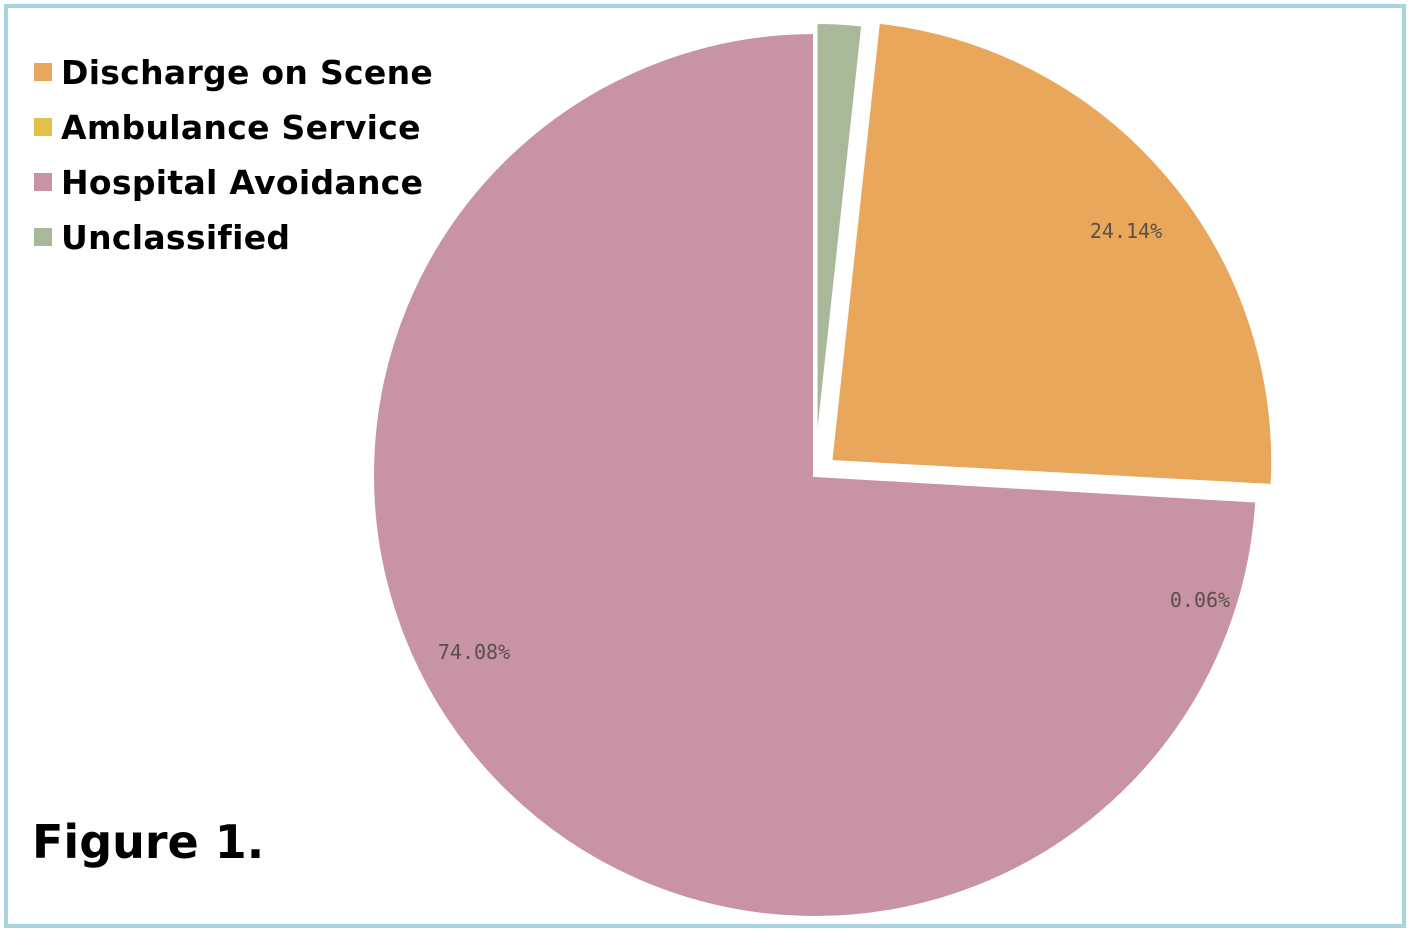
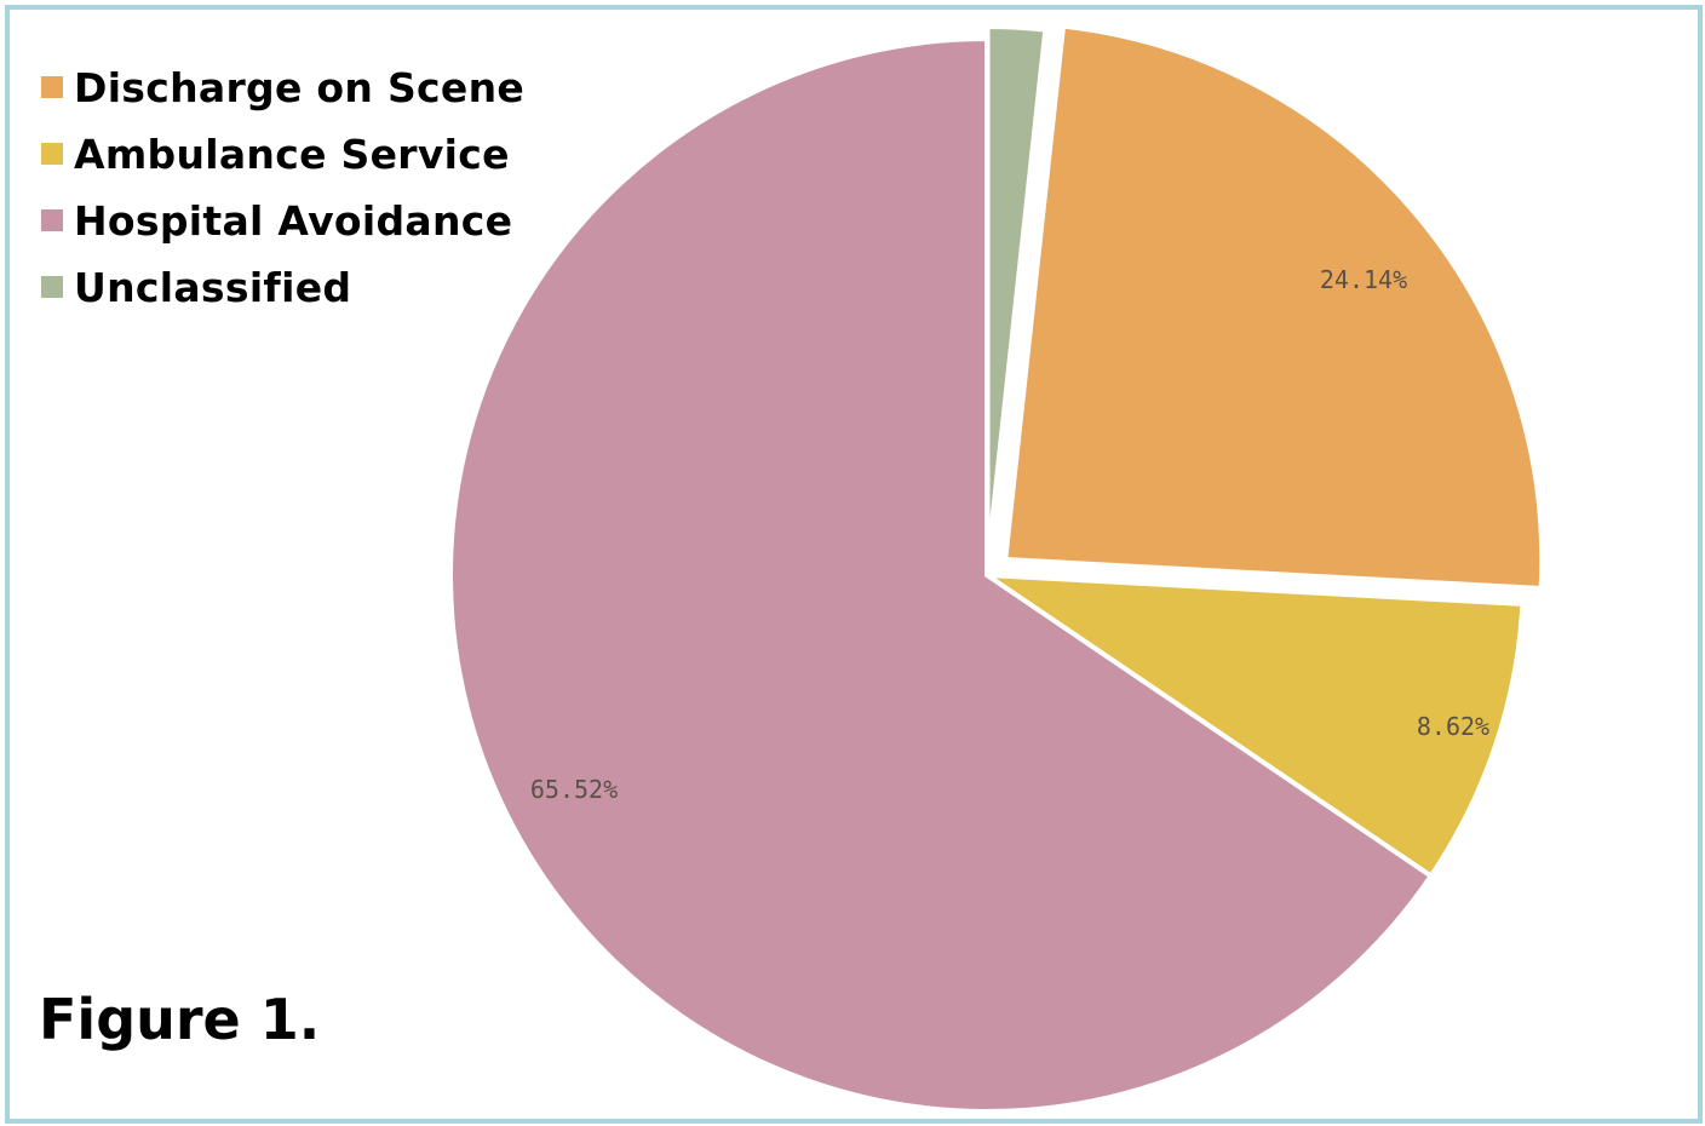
Ambulance Service: 0.06% -> 8.62%
Hospital Avoidance: 74.08% -> 65.52%
